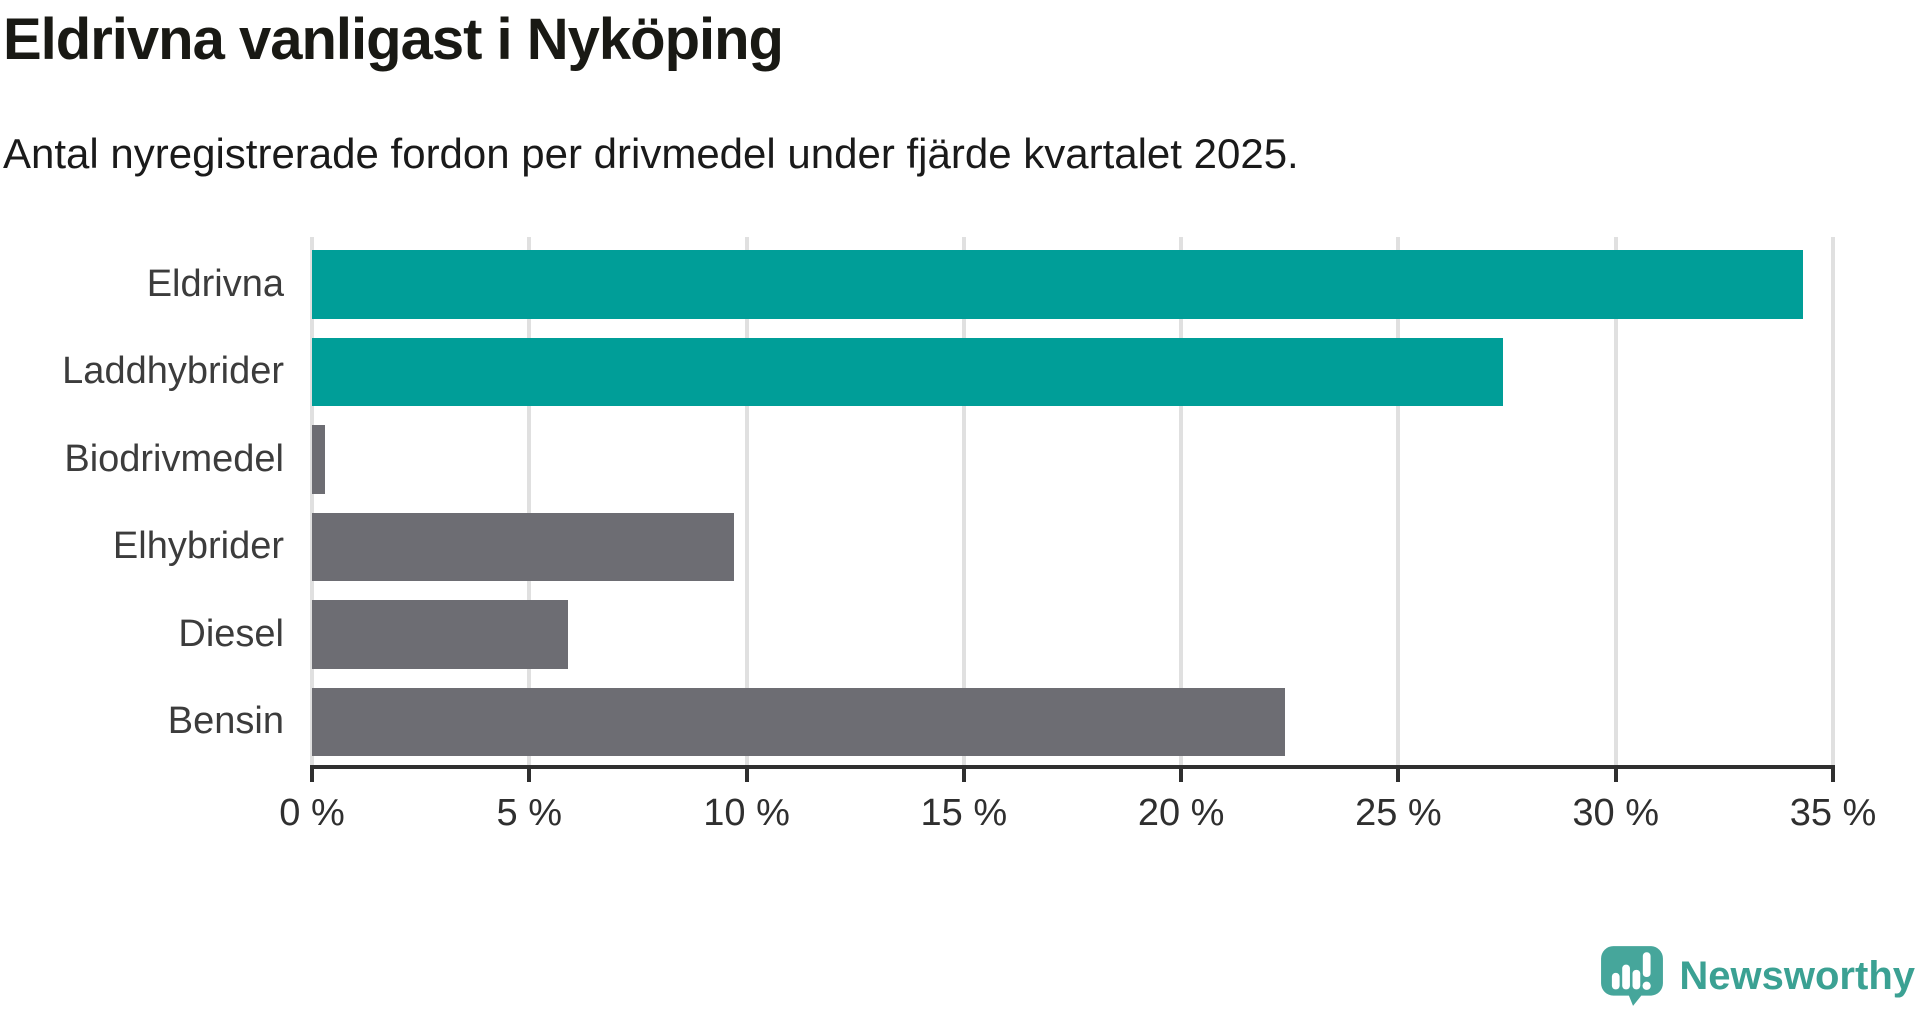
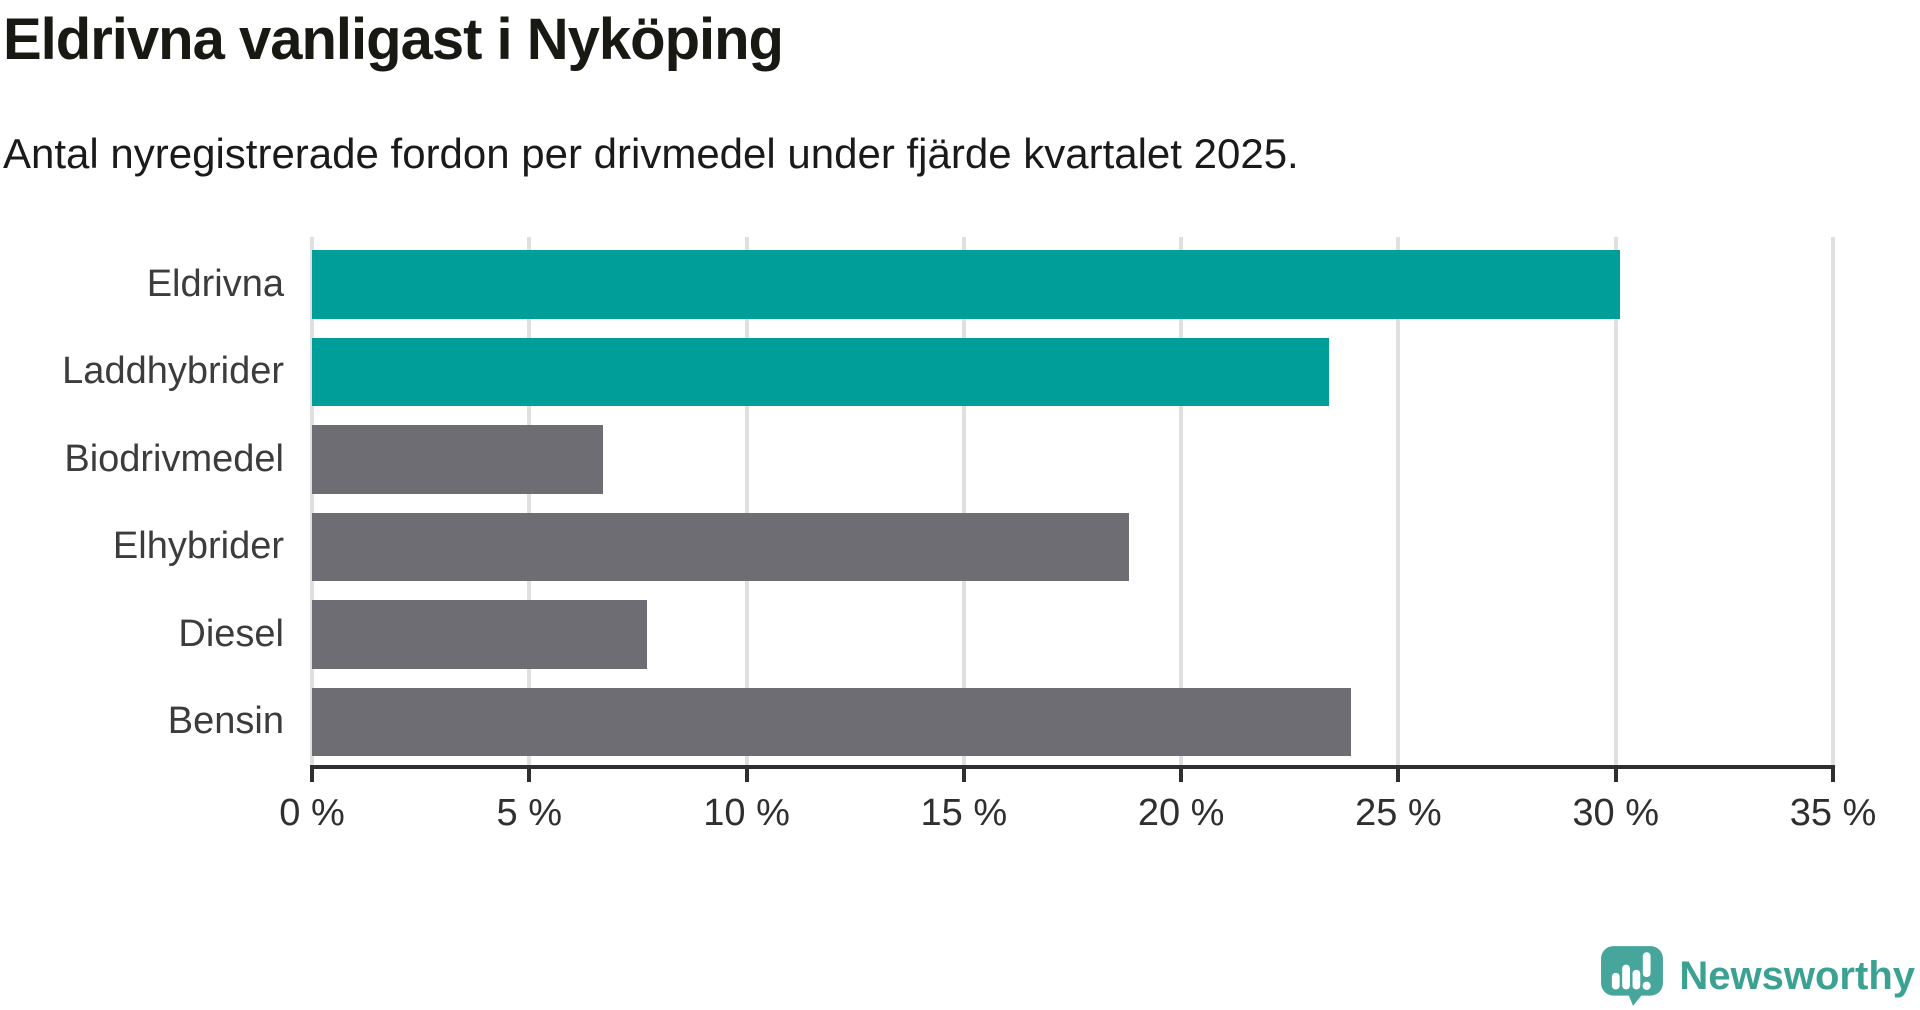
Eldrivna: 34.3% -> 30.1%
Laddhybrider: 27.4% -> 23.4%
Biodrivmedel: 0.3% -> 6.7%
Elhybrider: 9.7% -> 18.8%
Diesel: 5.9% -> 7.7%
Bensin: 22.4% -> 23.9%
